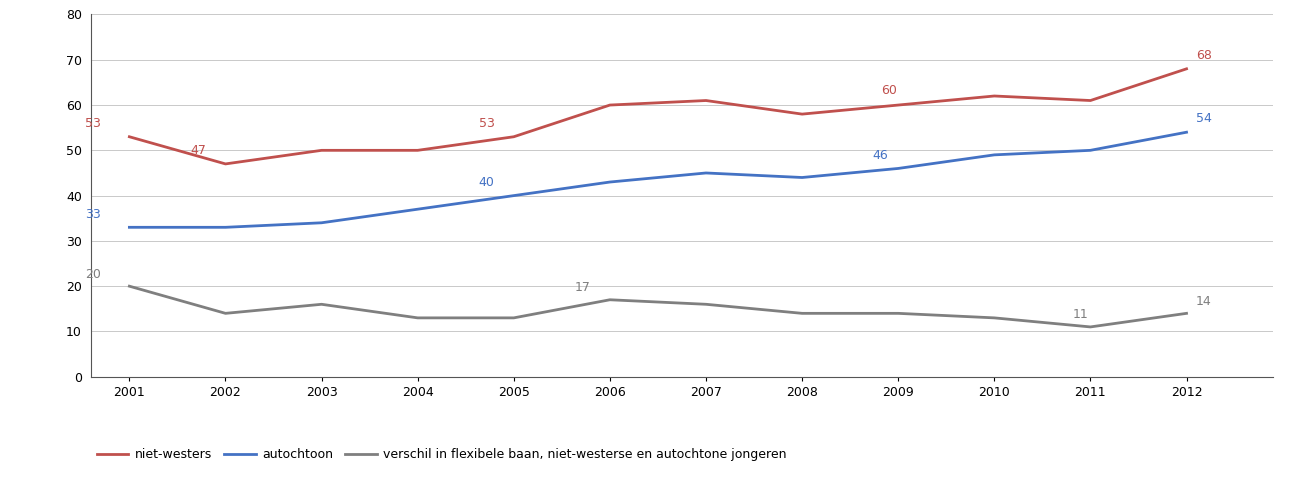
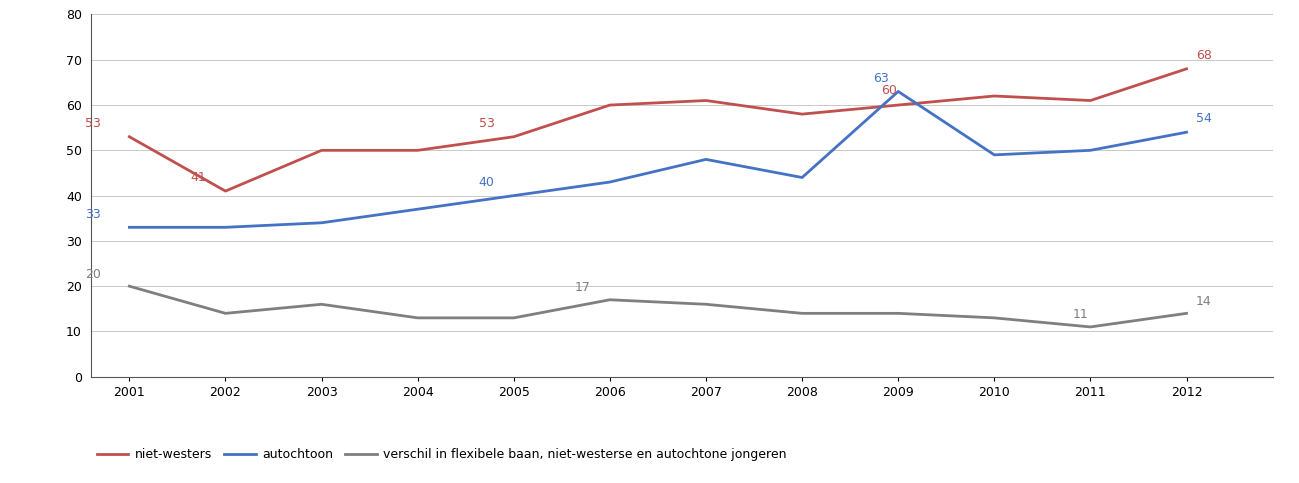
niet-westers/2002: 47 -> 41
autochtoon/2007: 45 -> 48
autochtoon/2009: 46 -> 63
